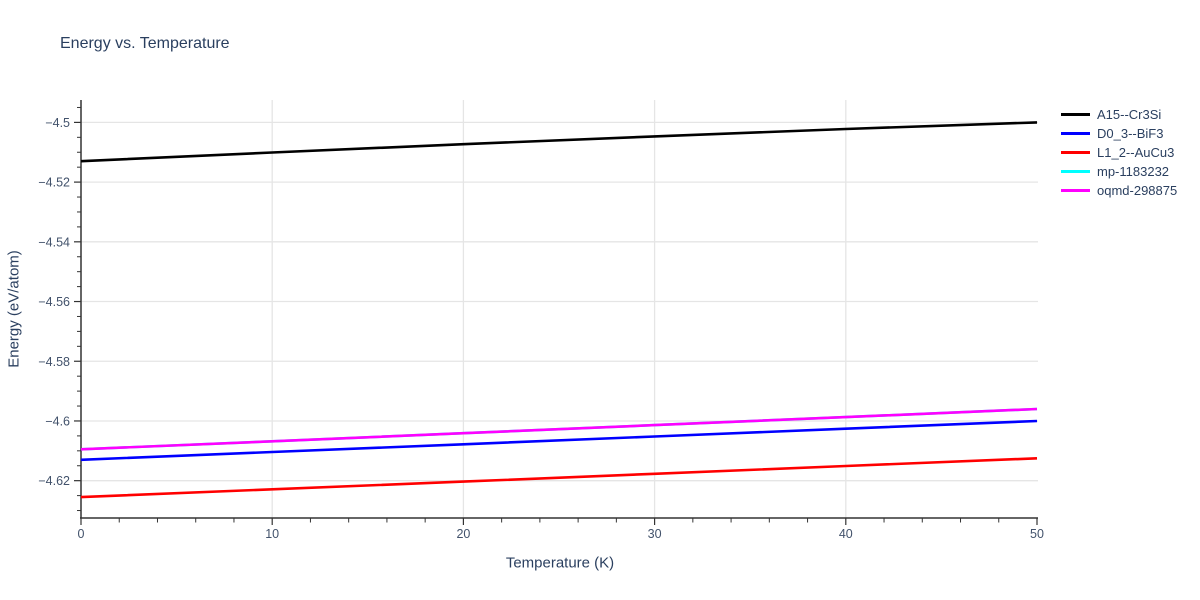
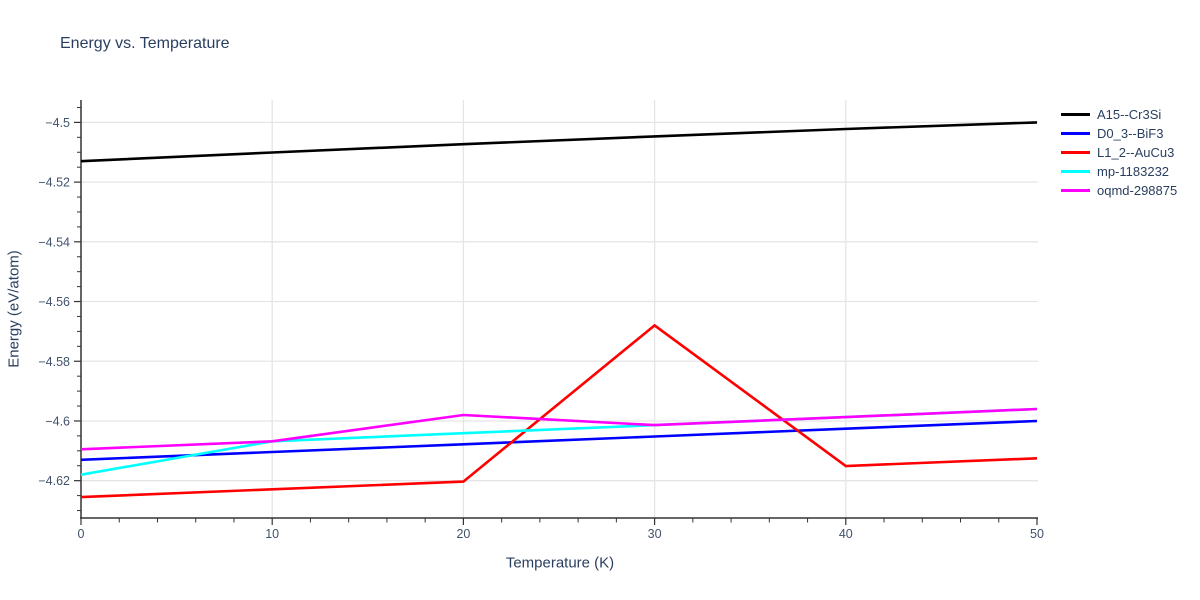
mp-1183232/0: -4.609 -> -4.618
oqmd-298875/20: -4.604 -> -4.598
L1_2--AuCu3/30: -4.618 -> -4.568
